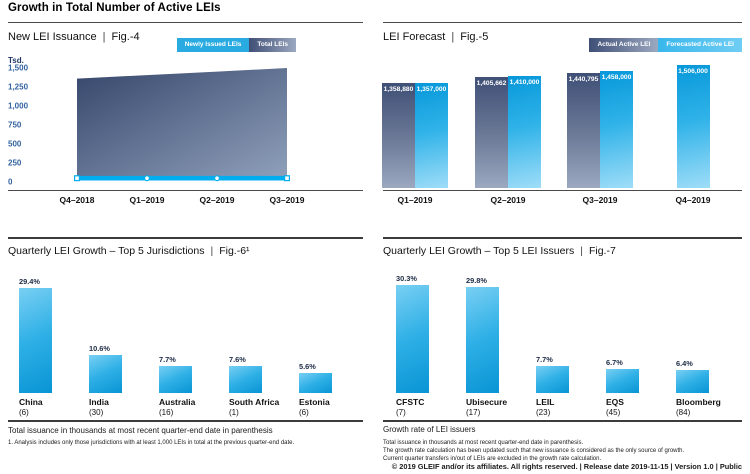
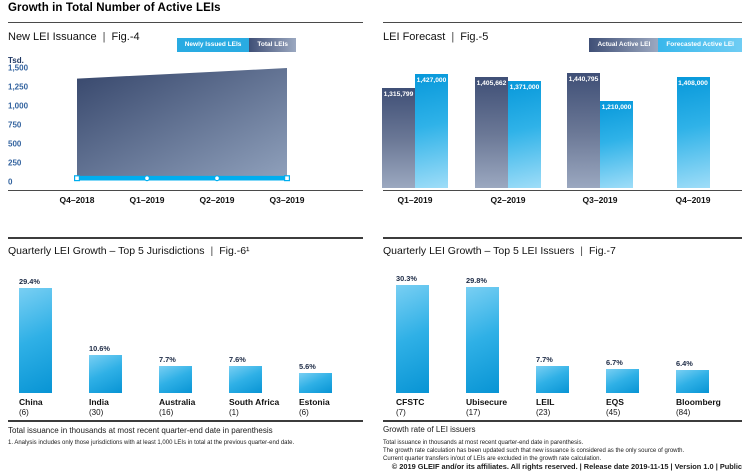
LEI Forecast/Actual Active LEI/Q1–2019: 1,358,880 -> 1,315,799
LEI Forecast/Forecasted Active LEI/Q1–2019: 1,357,000 -> 1,427,000
LEI Forecast/Forecasted Active LEI/Q2–2019: 1,410,000 -> 1,371,000
LEI Forecast/Forecasted Active LEI/Q3–2019: 1,458,000 -> 1,210,000
LEI Forecast/Forecasted Active LEI/Q4–2019: 1,506,000 -> 1,408,000
